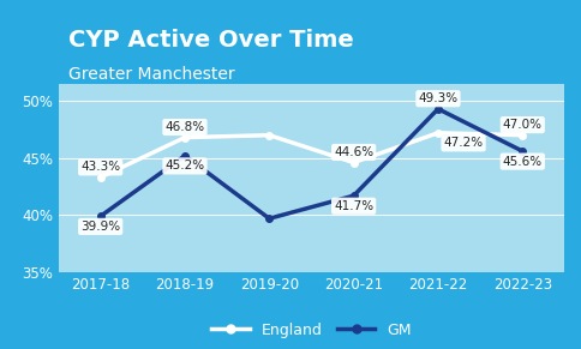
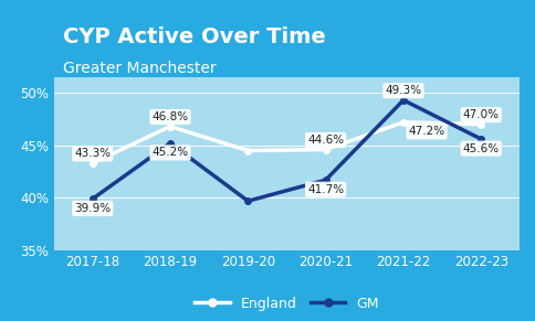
England/2019-20: 47.0% -> 44.5%
